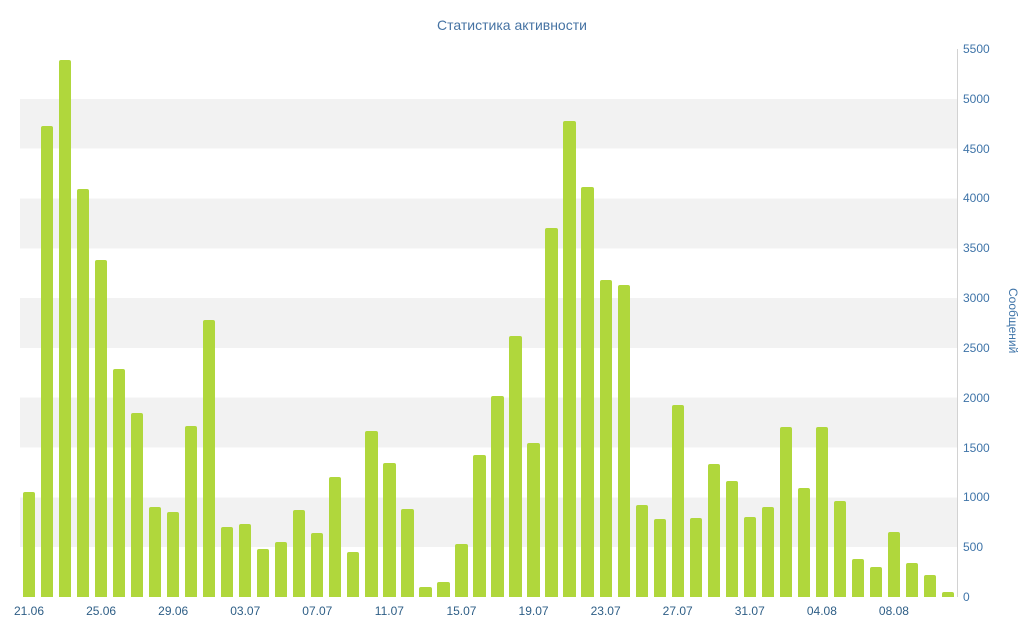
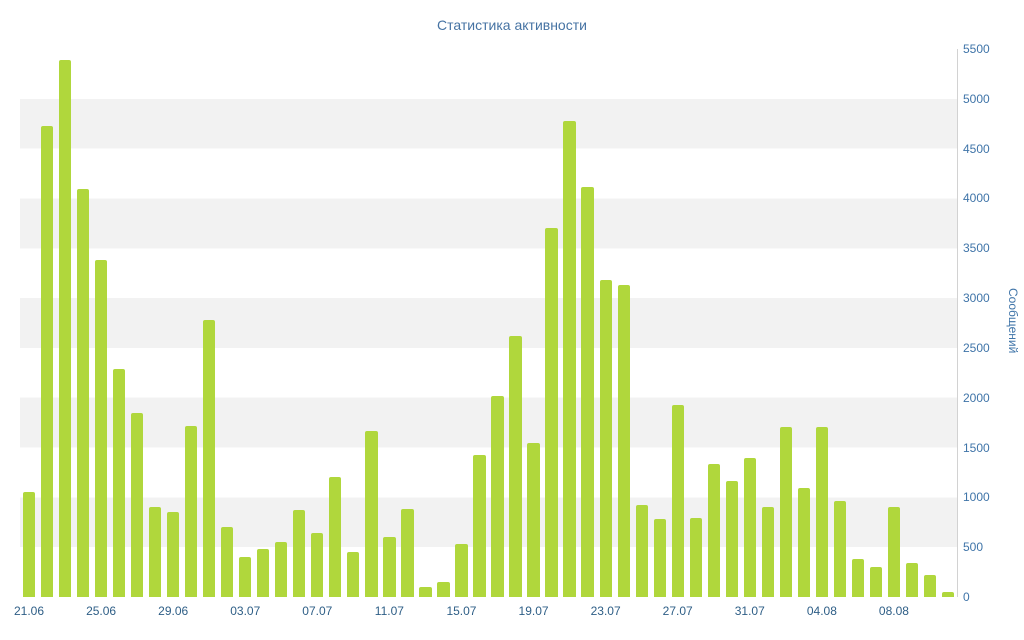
03.07: 700 -> 400
11.07: 1400 -> 600
31.07: 800 -> 1400
08.08: 600 -> 900
